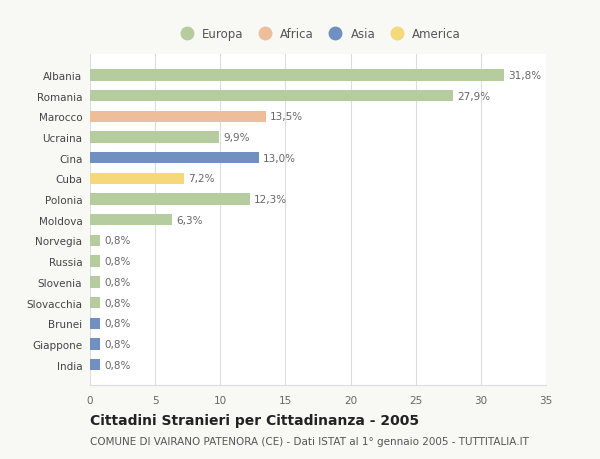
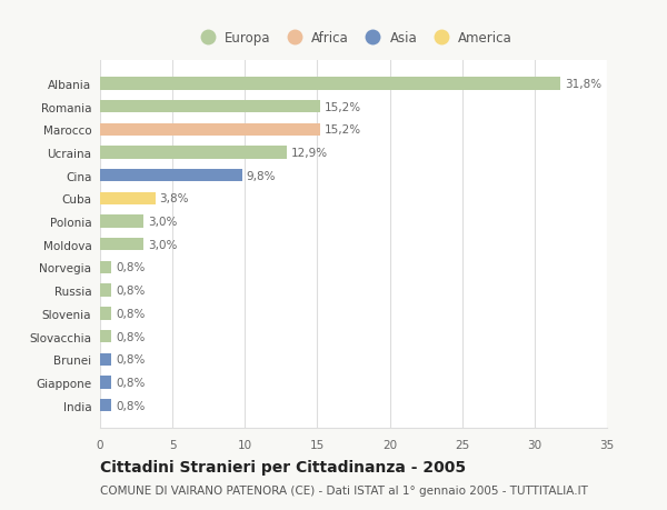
Romania: 27,9% -> 15,2%
Marocco: 13,5% -> 15,2%
Ucraina: 9,9% -> 12,9%
Cina: 13,0% -> 9,8%
Cuba: 7,2% -> 3,8%
Polonia: 12,3% -> 3,0%
Moldova: 6,3% -> 3,0%
